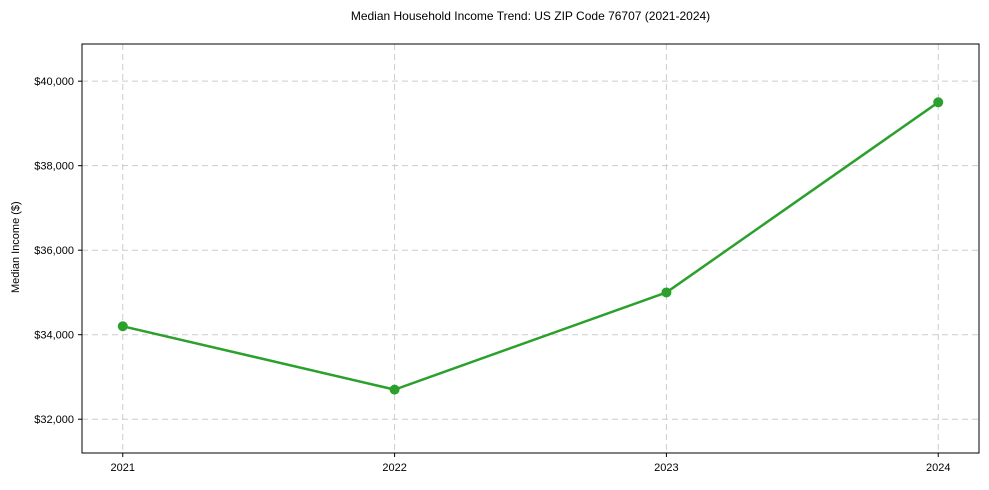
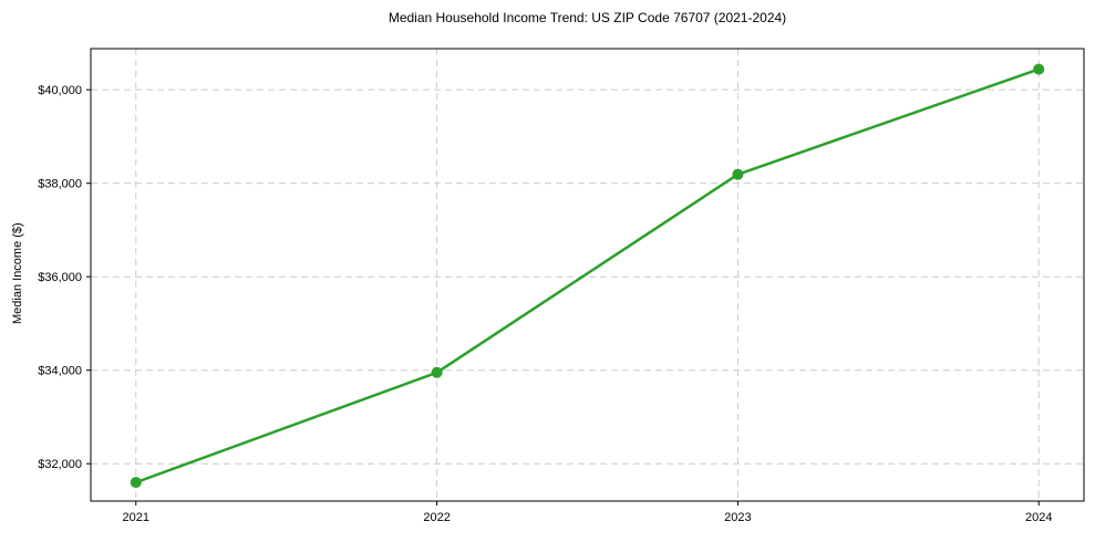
2021: $34200 -> $31600
2022: $32700 -> $34000
2023: $35000 -> $38200
2024: $39500 -> $40400
